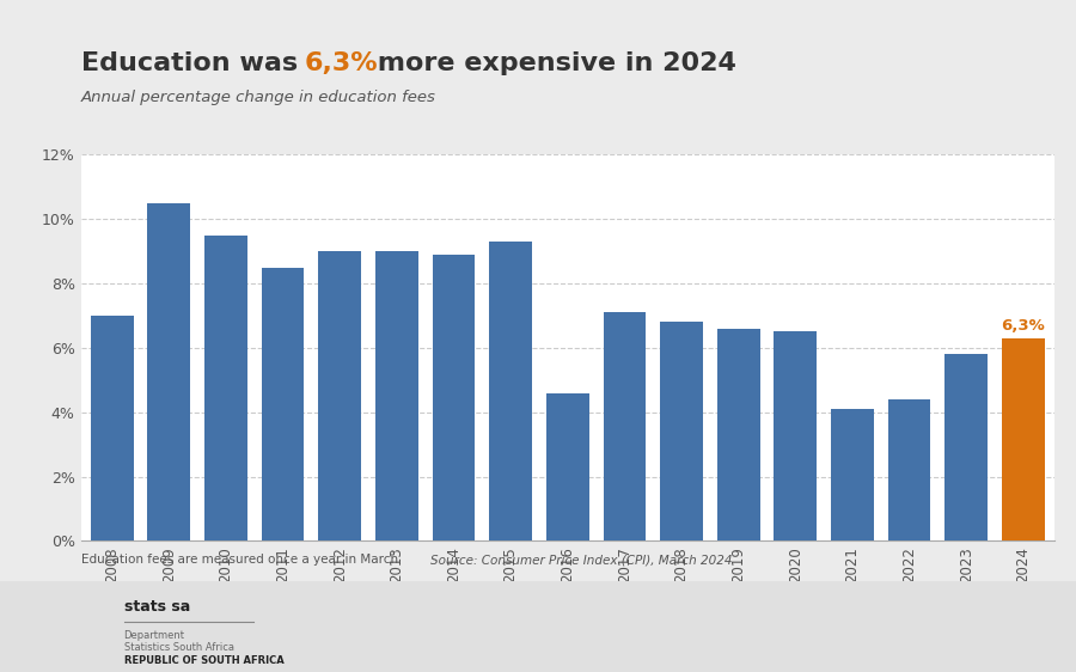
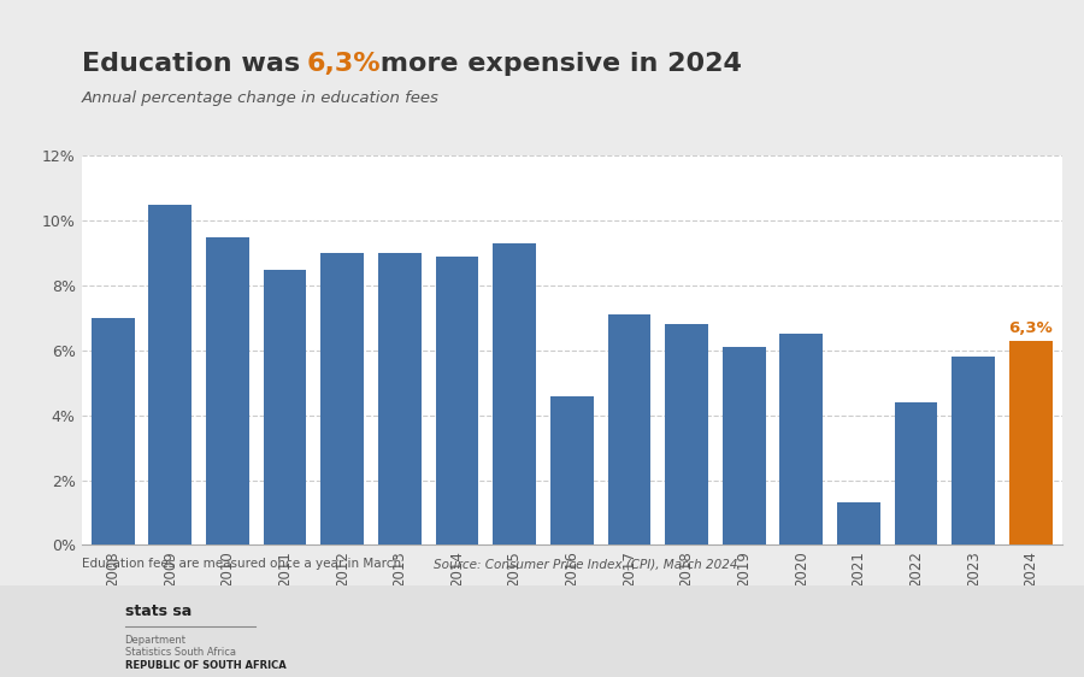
2019: 6.6% -> 6.1%
2021: 4.1% -> 1.3%
